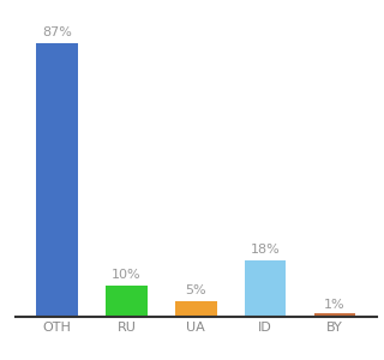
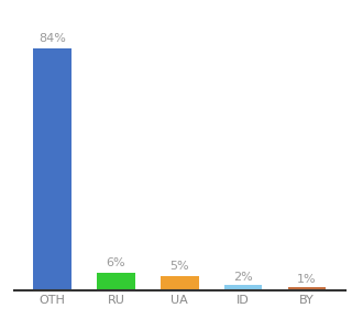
OTH: 87% -> 84%
RU: 10% -> 6%
ID: 18% -> 2%
